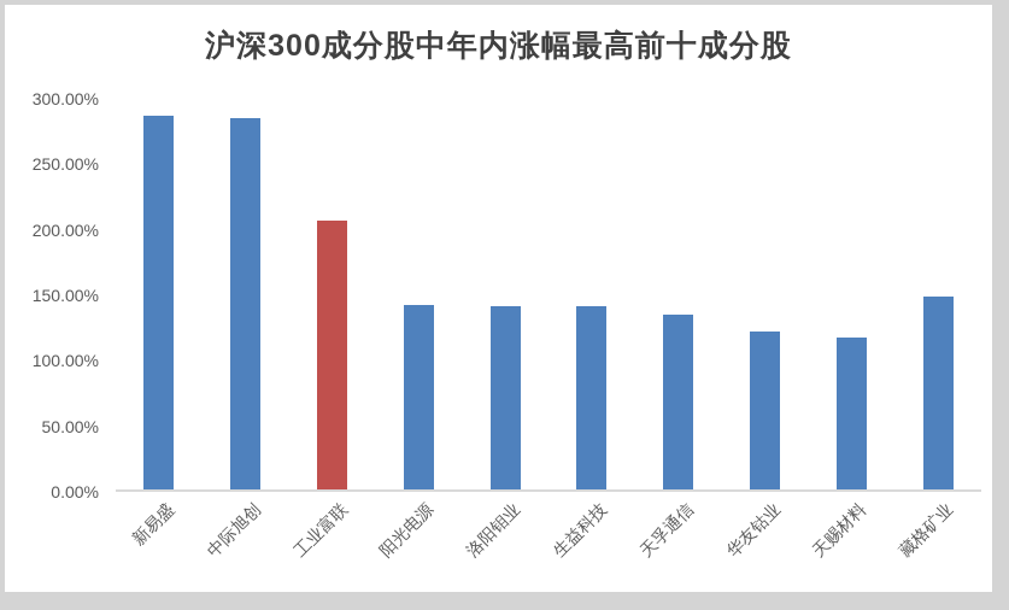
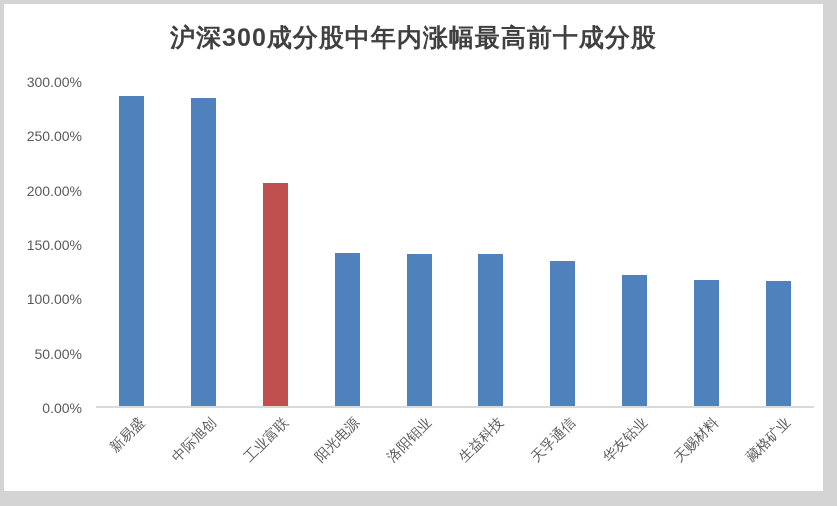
藏格矿业: 149% -> 117%
